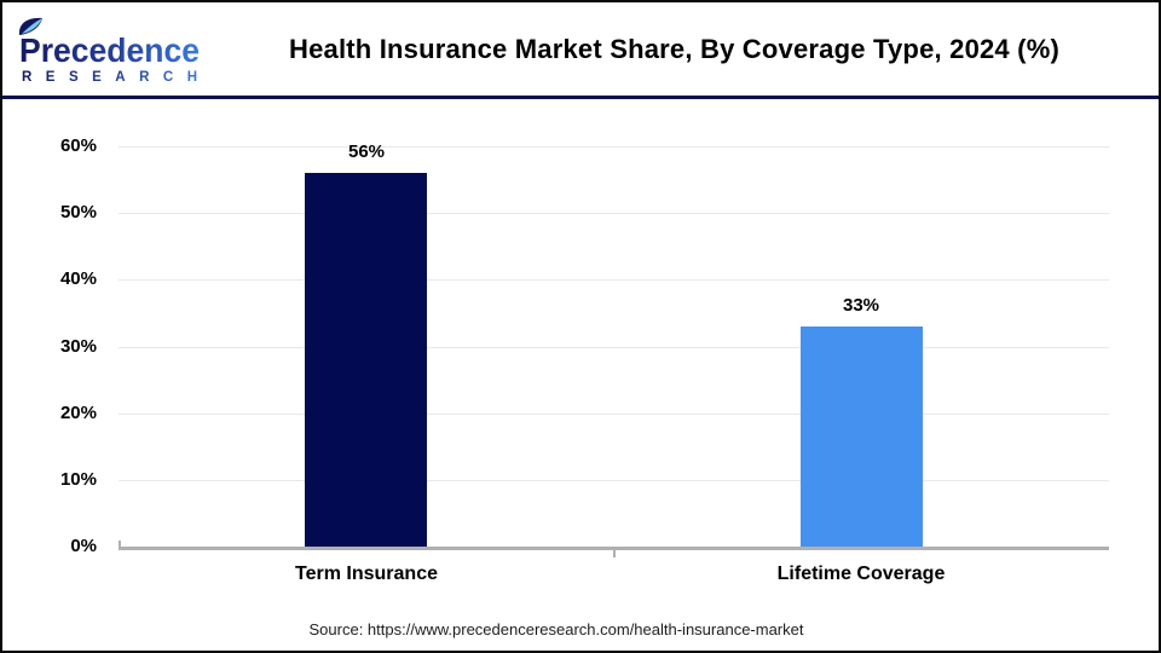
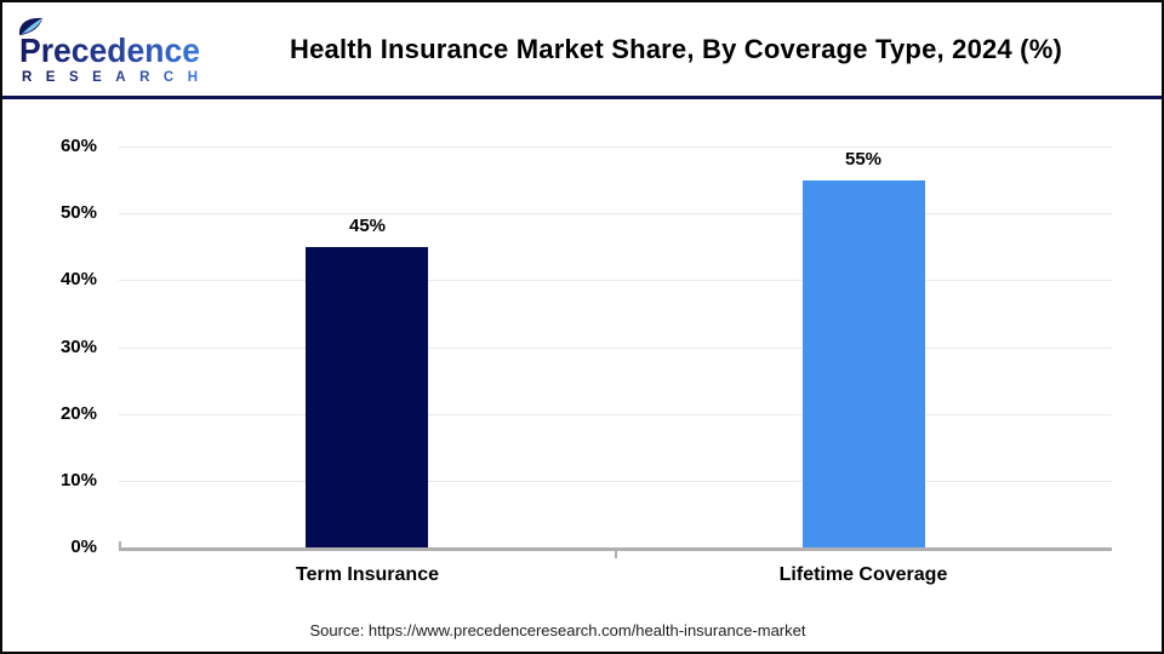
Term Insurance: 56% -> 45%
Lifetime Coverage: 33% -> 55%
